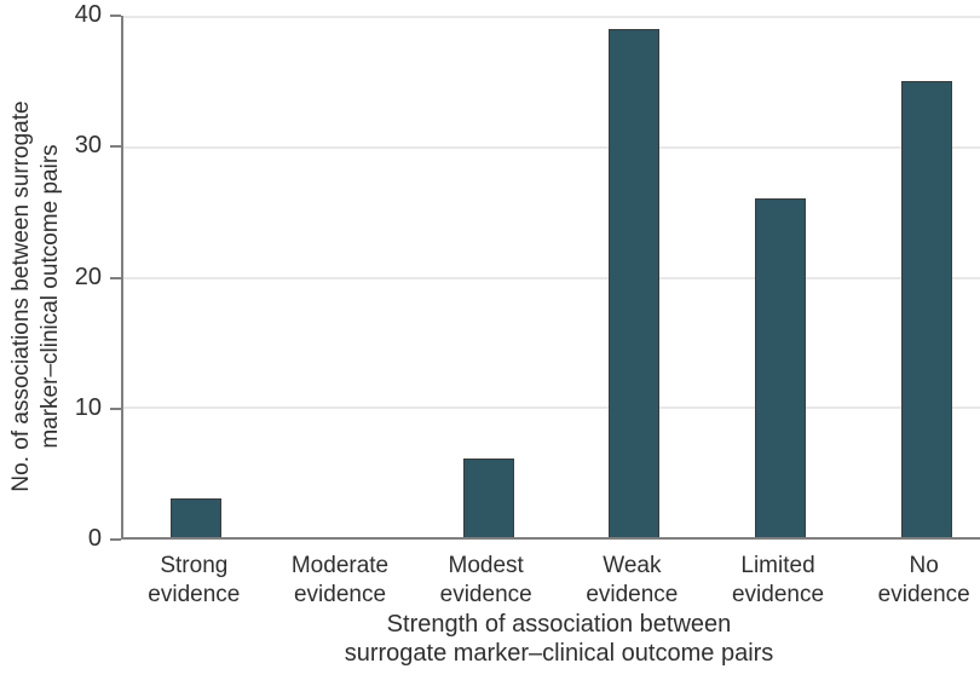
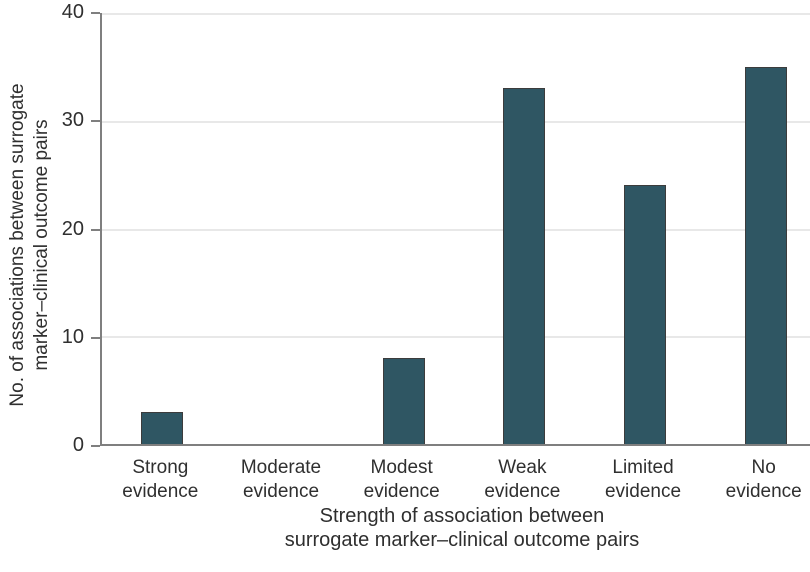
Modest evidence: 6 -> 8
Weak evidence: 39 -> 33
Limited evidence: 26 -> 24
